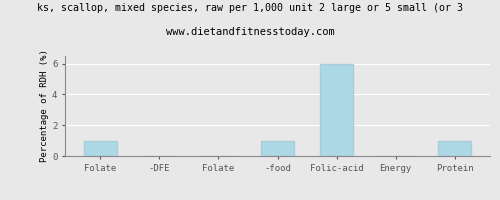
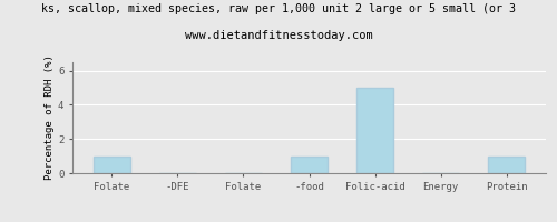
Folic-acid: 6 -> 5
